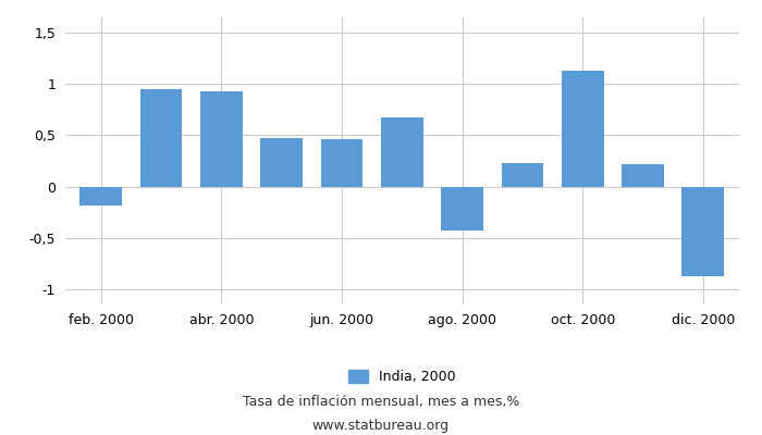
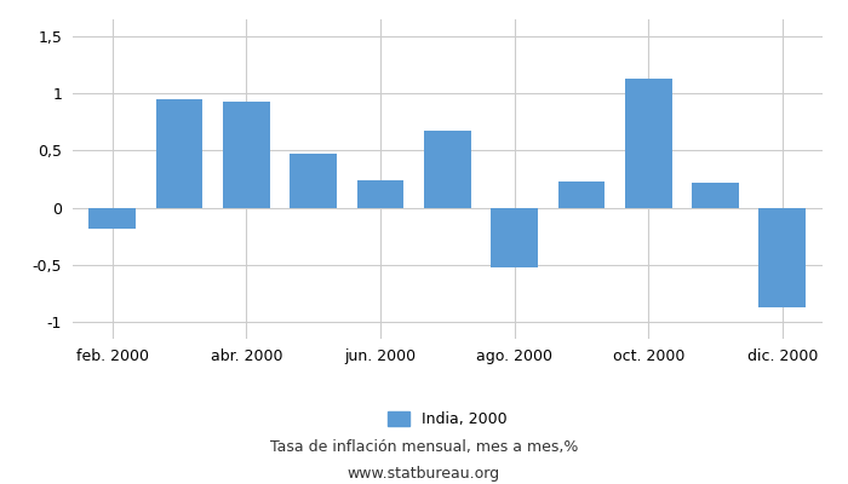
jun. 2000: 0,46 -> 0,24
ago. 2000: -0,43 -> -0,52
